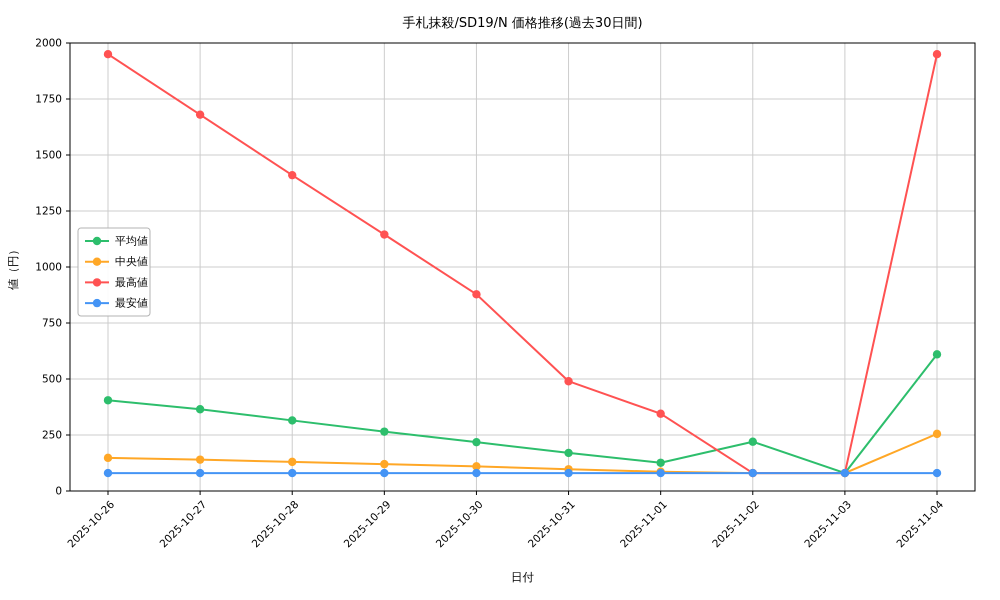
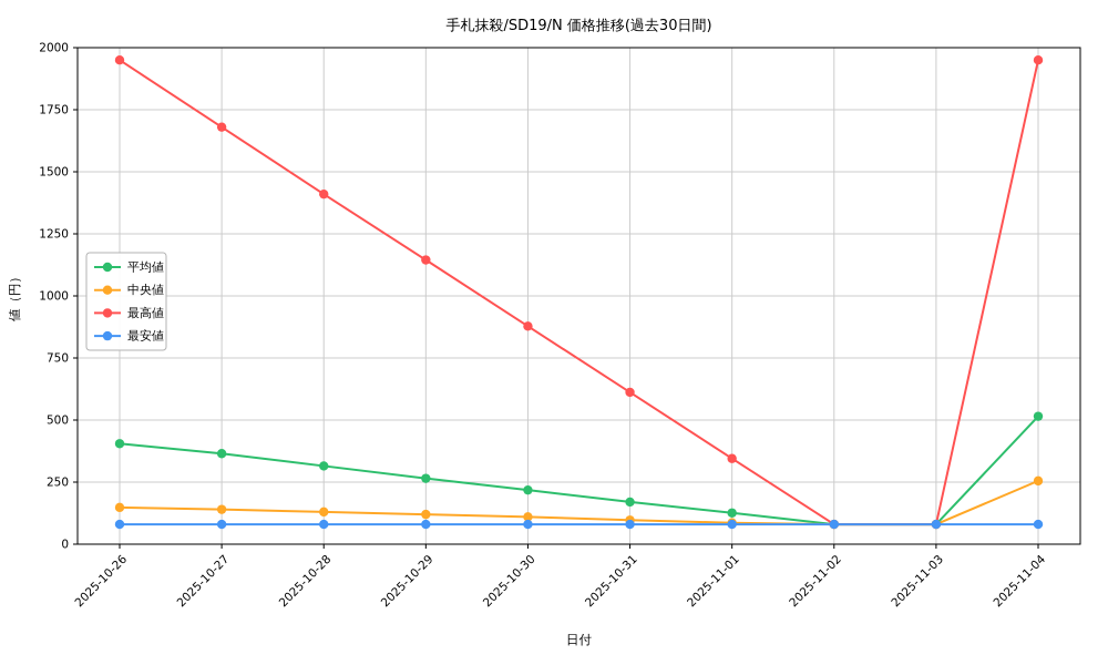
最高値/2025-10-31: 490 -> 610
平均値/2025-11-02: 220 -> 80
平均値/2025-11-04: 610 -> 520
